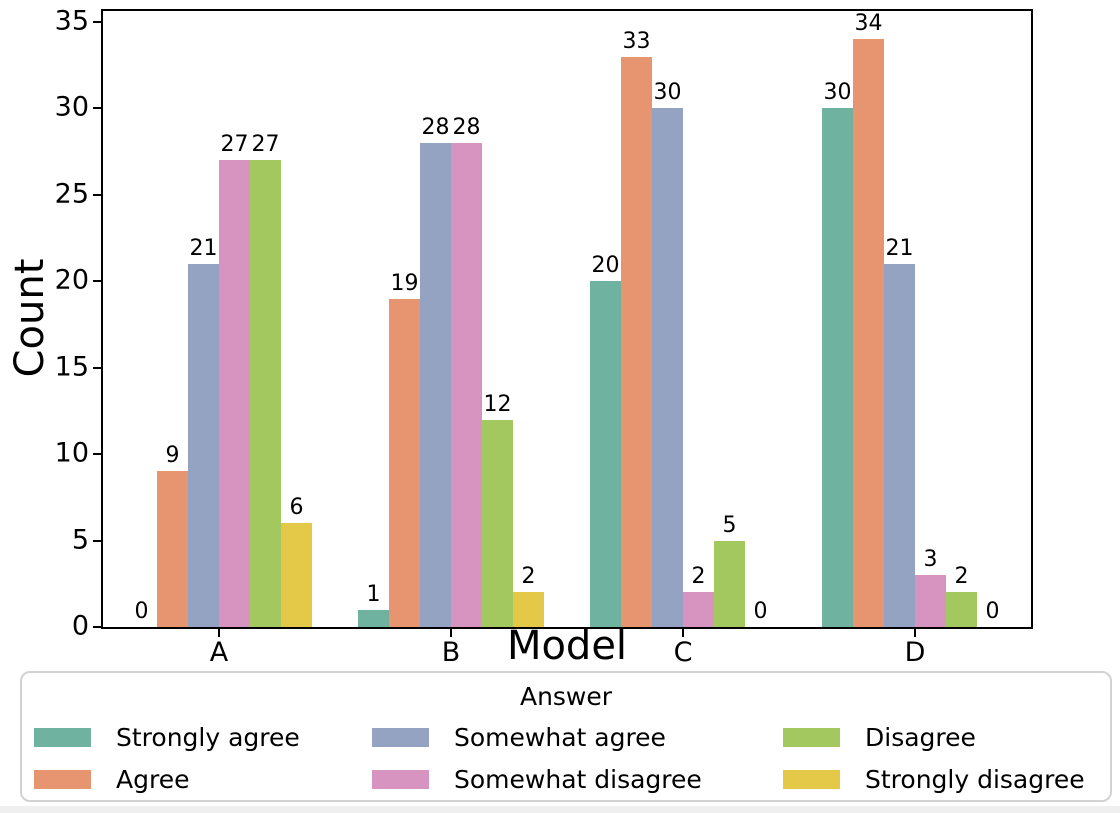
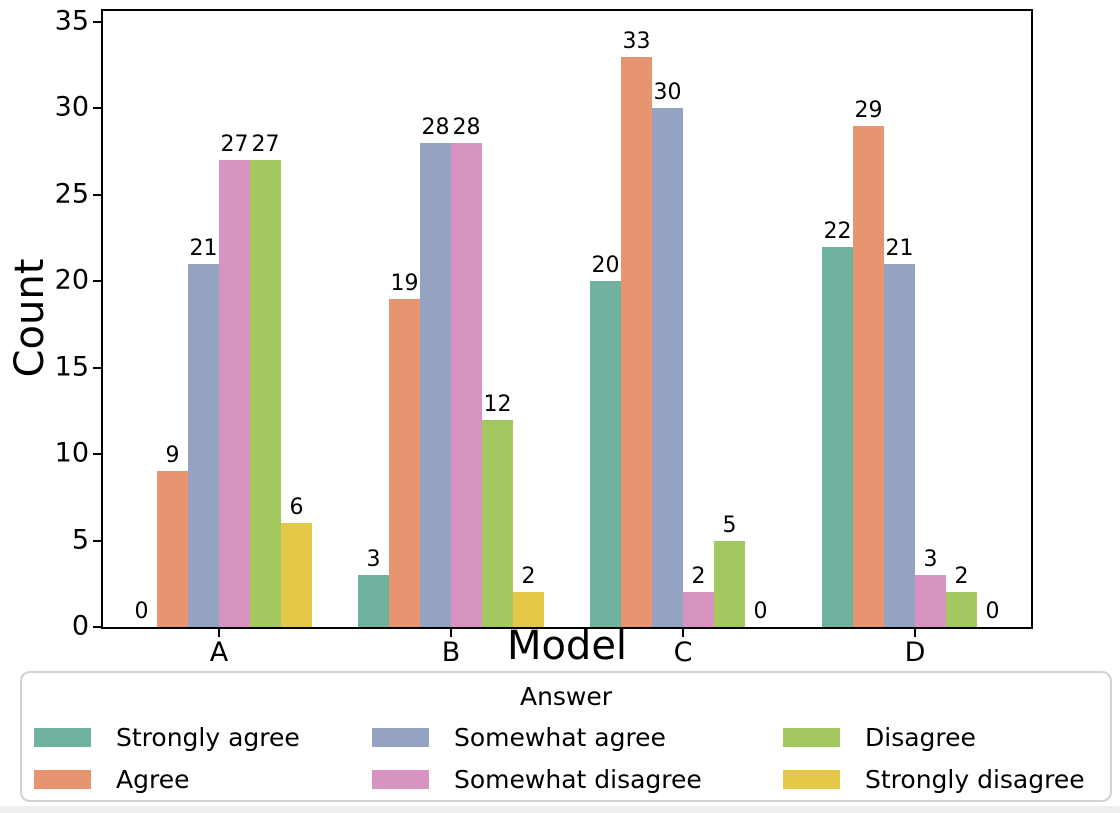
Strongly agree/B: 1 -> 3
Strongly agree/D: 30 -> 22
Agree/D: 34 -> 29
